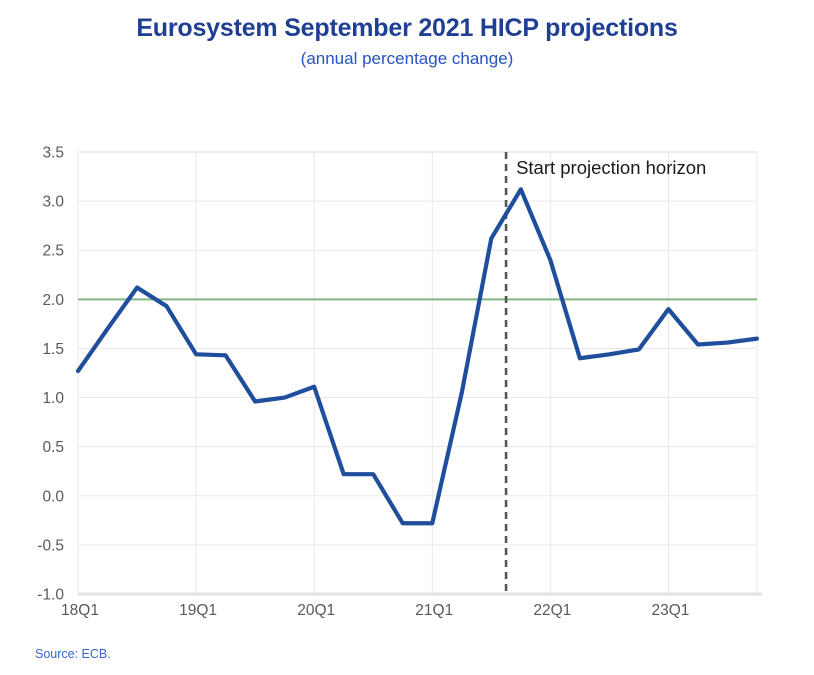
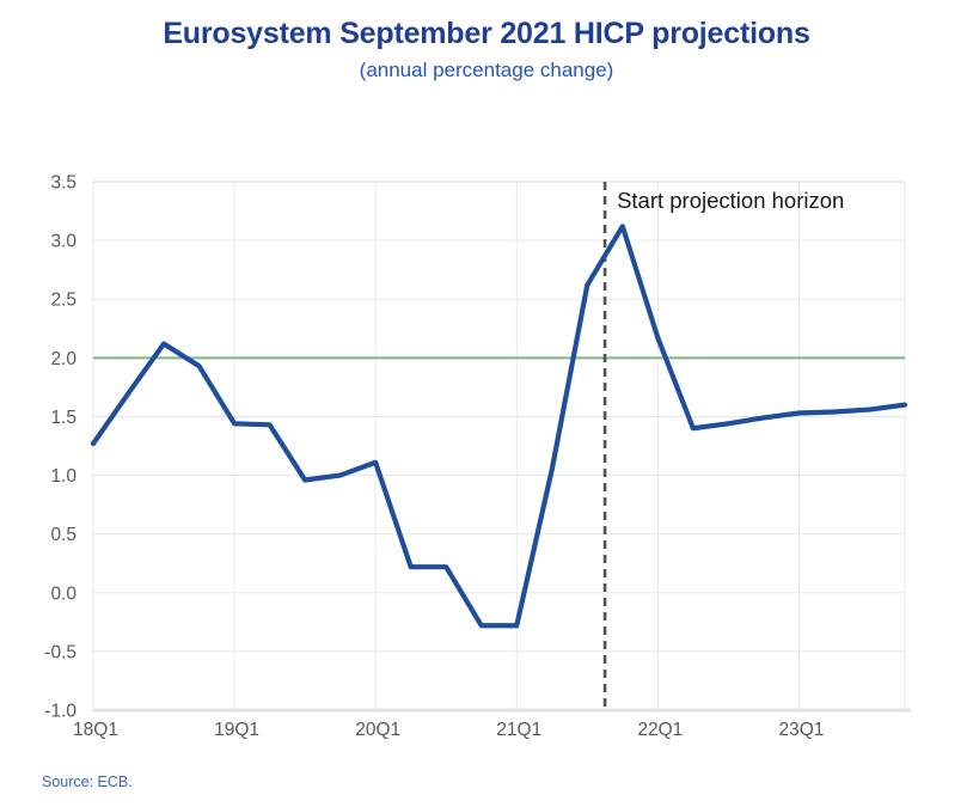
22Q1: 2.4 -> 2.2
23Q1: 1.9 -> 1.5
